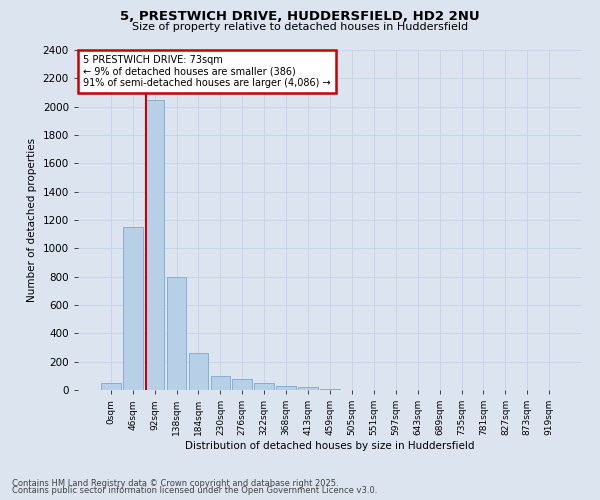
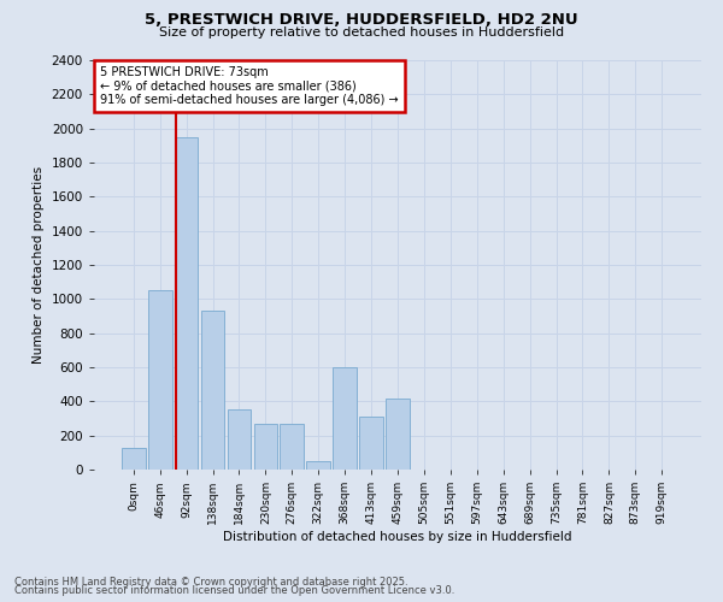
0sqm: 50 -> 130
46sqm: 1150 -> 1050
92sqm: 2050 -> 1950
138sqm: 800 -> 930
184sqm: 260 -> 350
230sqm: 100 -> 270
276sqm: 80 -> 270
368sqm: 20 -> 600
413sqm: 20 -> 310
459sqm: 10 -> 420
